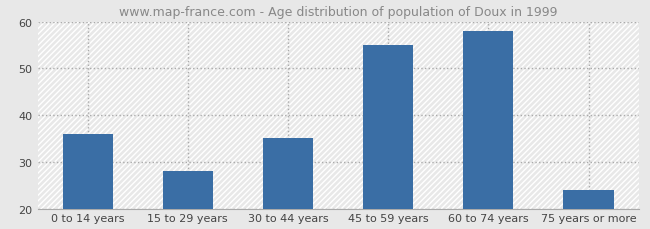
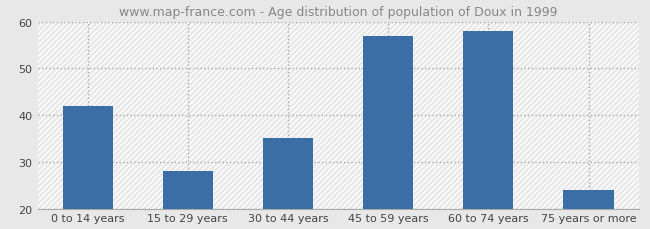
0 to 14 years: 36 -> 42
45 to 59 years: 55 -> 57
